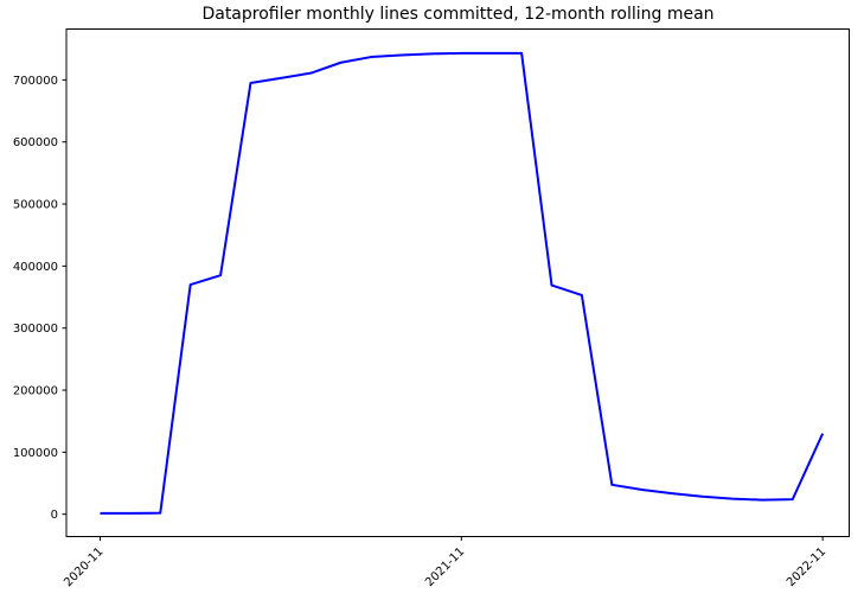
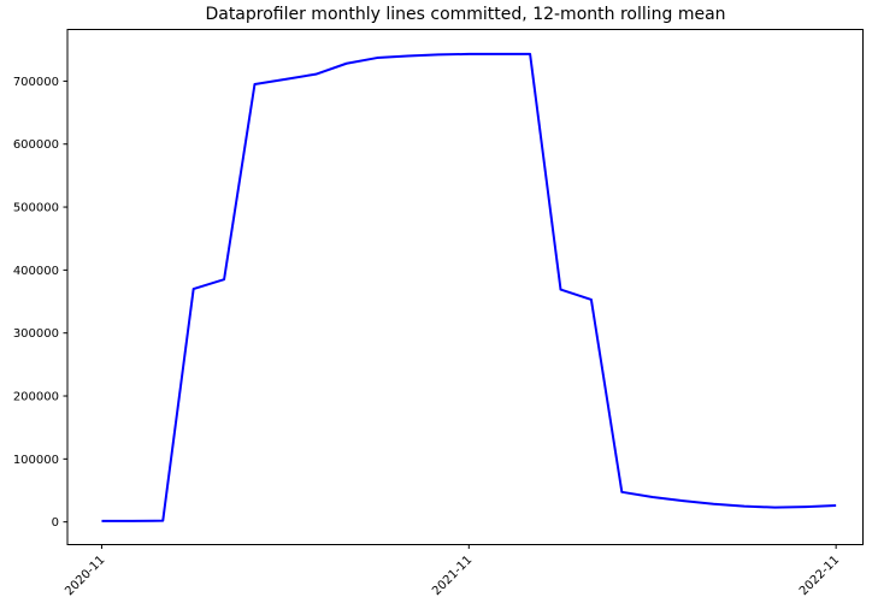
2022-11: 130000 -> 30000
